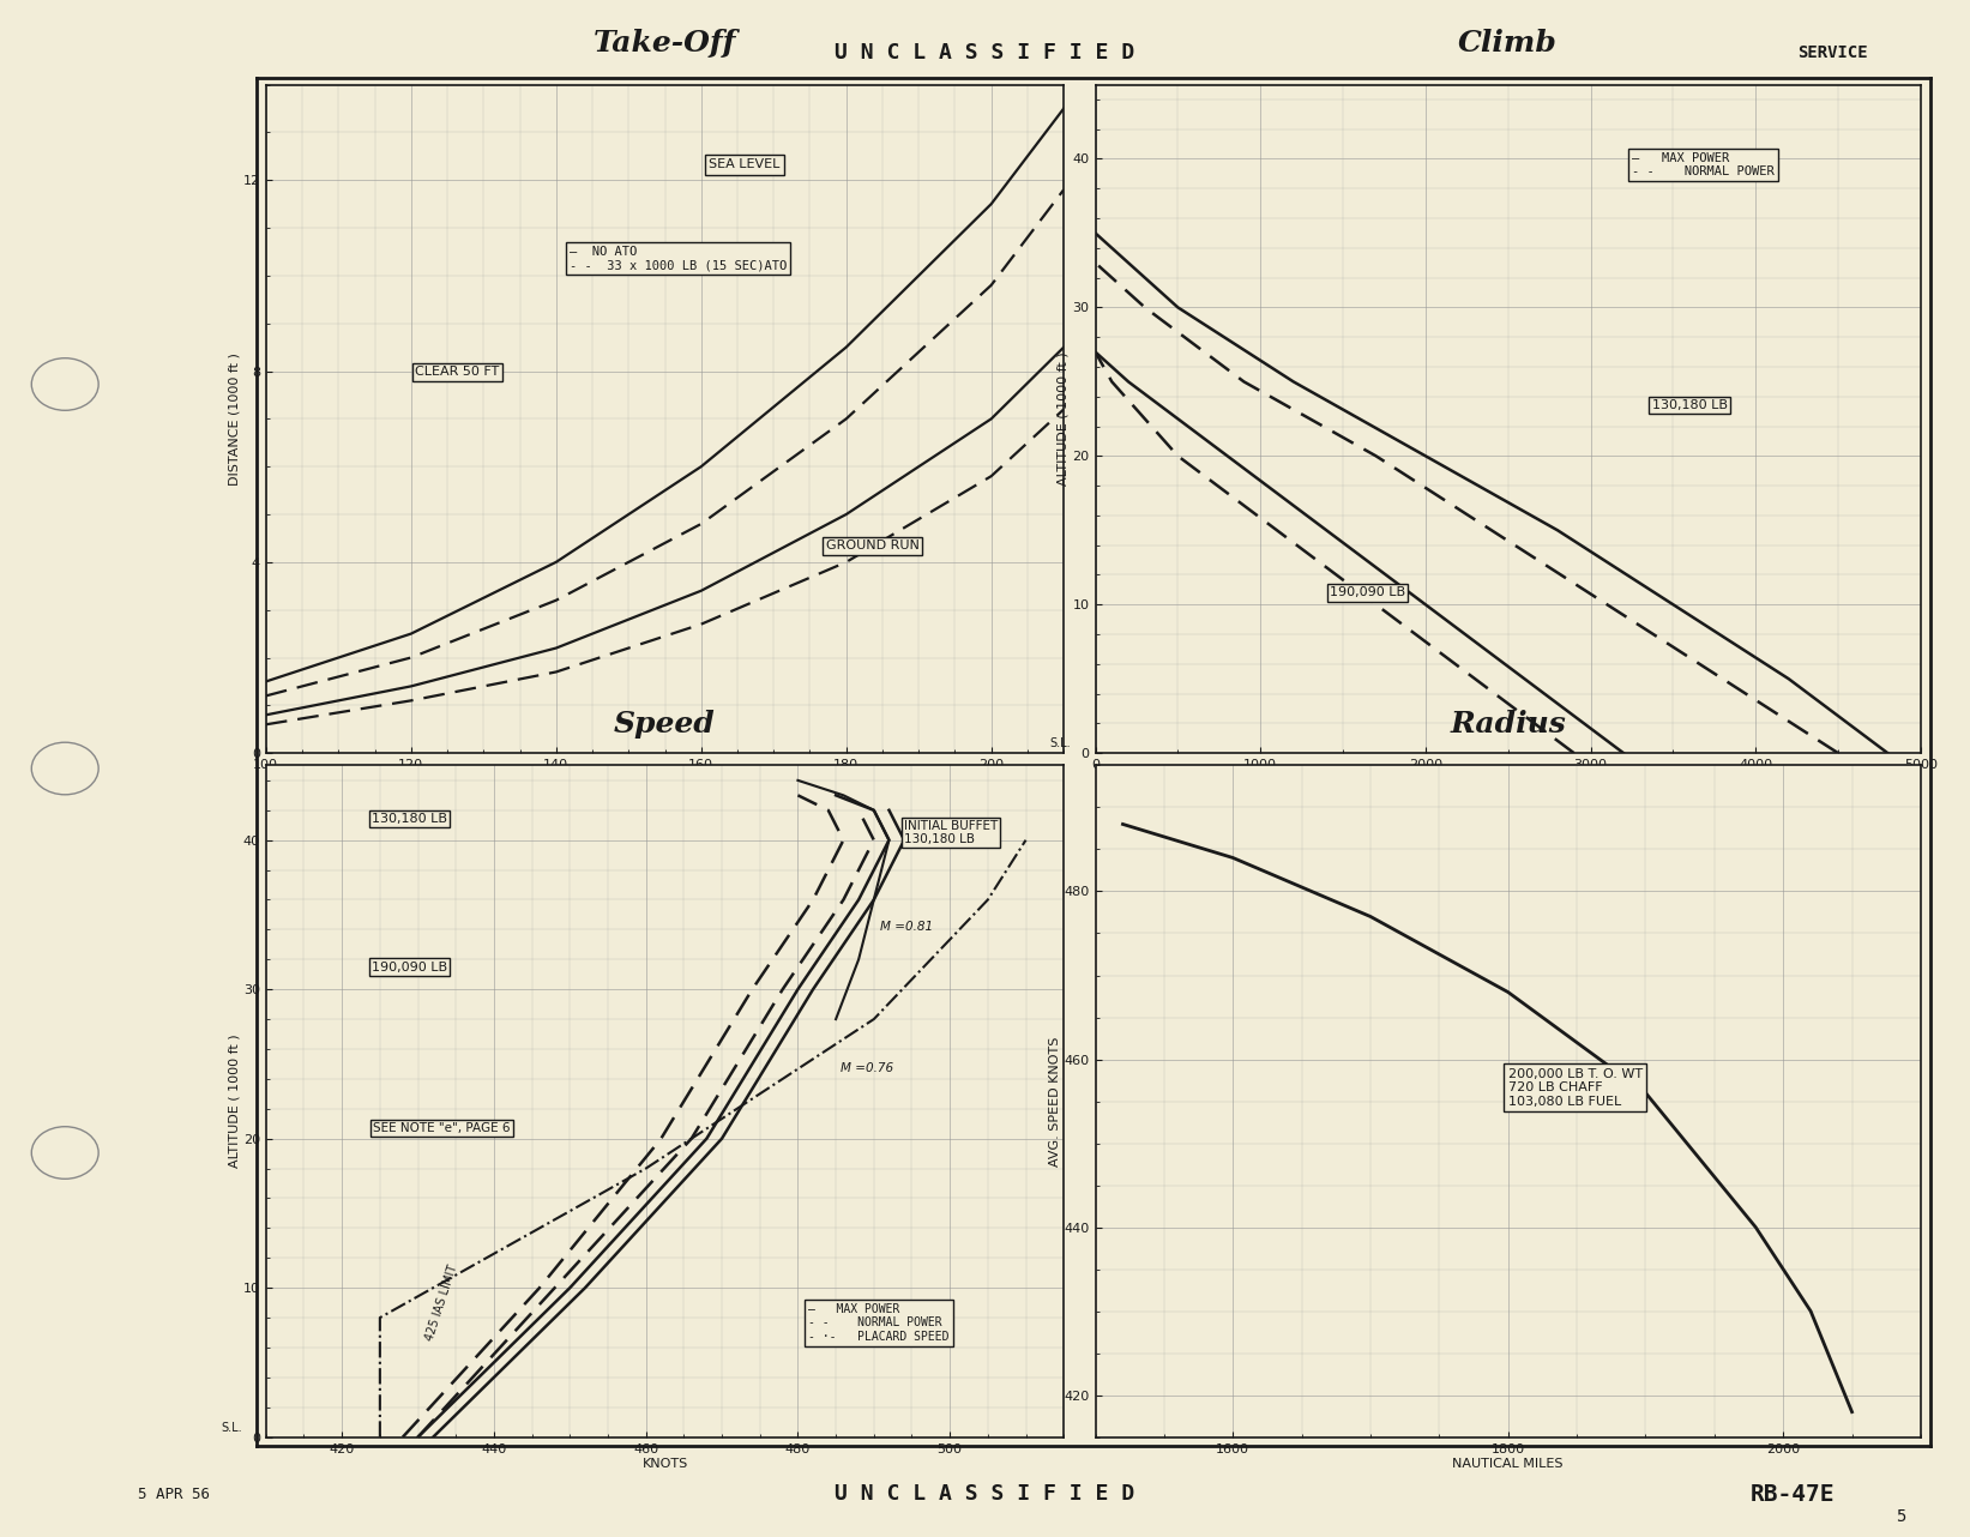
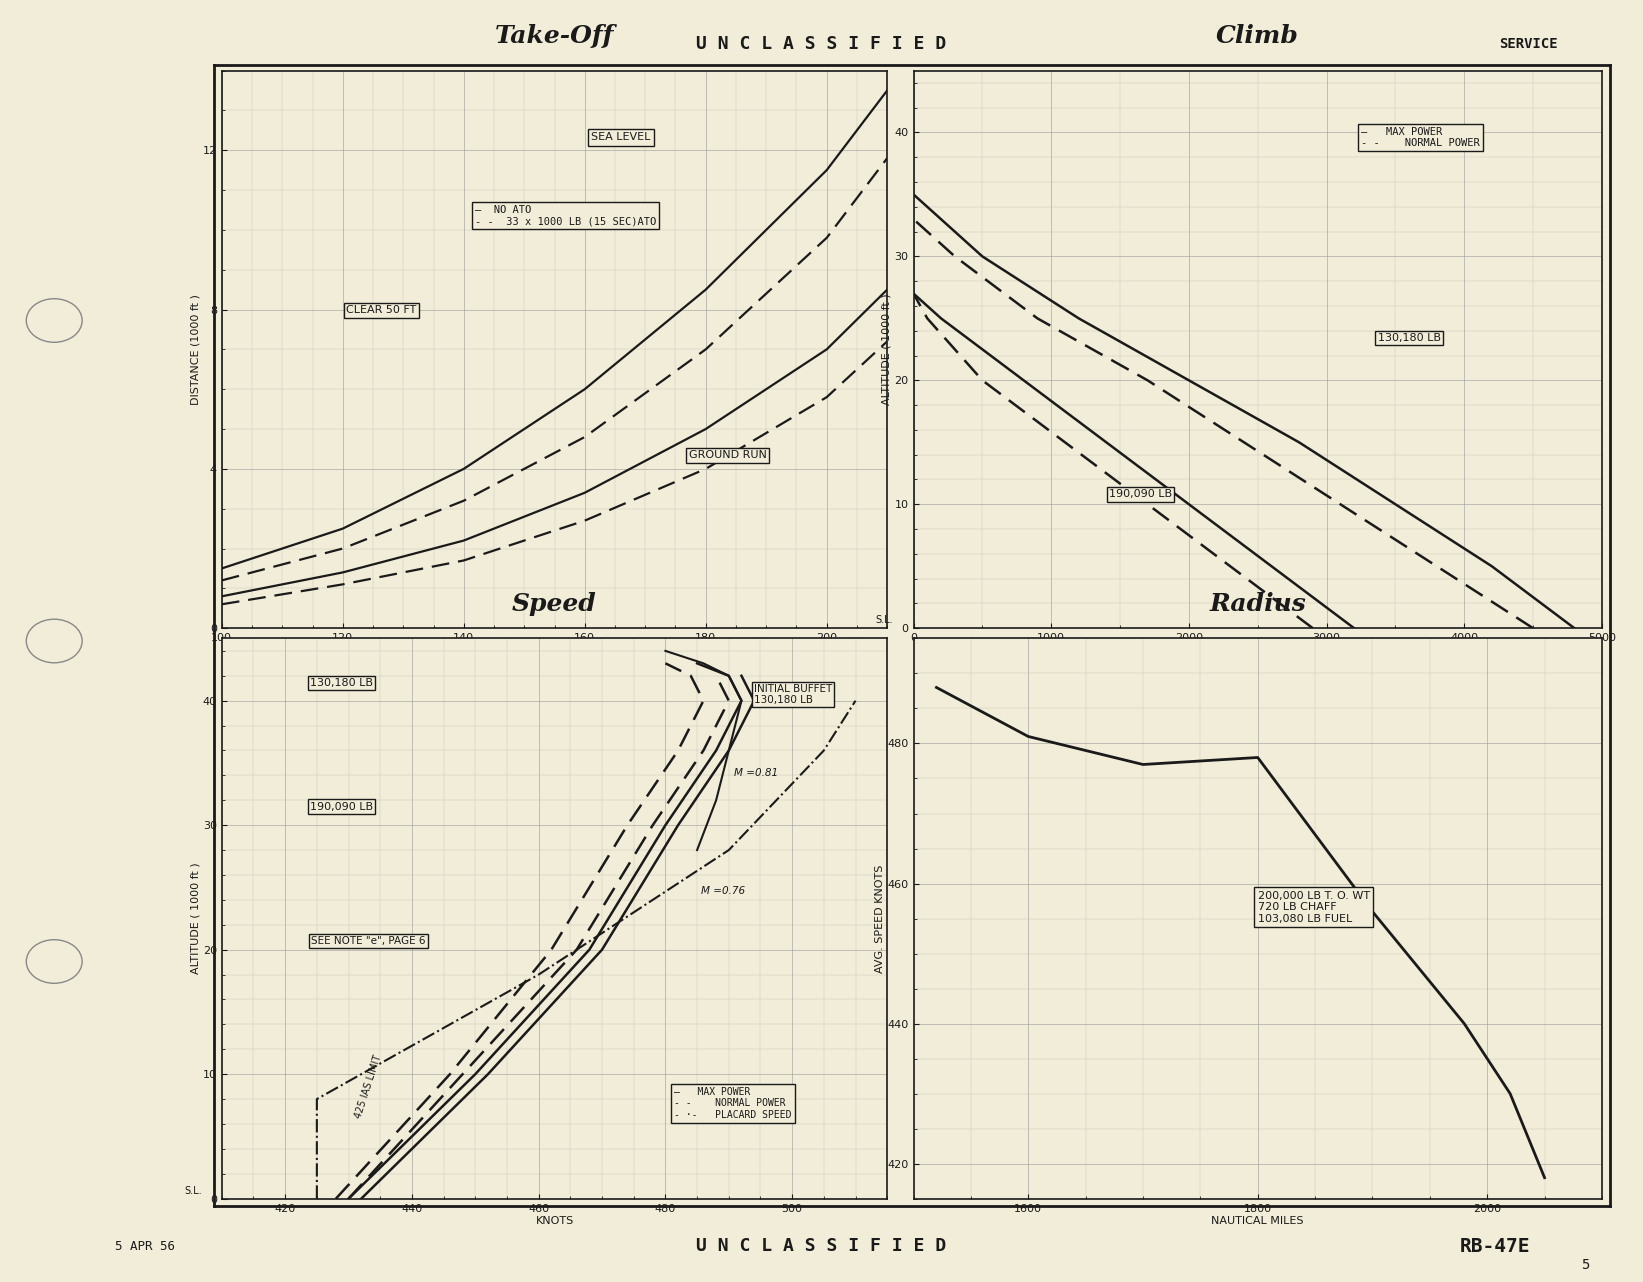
1600: 484 -> 481
1800: 468 -> 478
